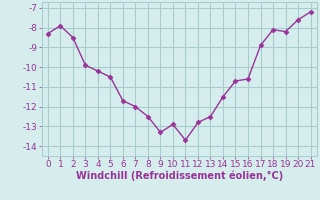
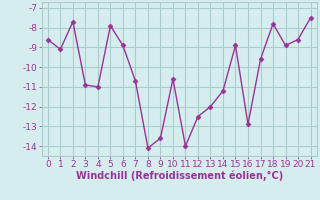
0: -8.3 -> -8.6
1: -7.9 -> -9.1
2: -8.5 -> -7.7
3: -9.9 -> -10.9
4: -10.2 -> -11.0
5: -10.5 -> -7.9
6: -11.7 -> -8.9
7: -12.0 -> -10.7
8: -12.5 -> -14.1
9: -13.3 -> -13.6
10: -12.9 -> -10.6
11: -13.7 -> -14.0
12: -12.8 -> -12.5
13: -12.5 -> -12.0
14: -11.5 -> -11.2
15: -10.7 -> -8.9
16: -10.6 -> -12.9
17: -8.9 -> -9.6
18: -8.1 -> -7.8
19: -8.2 -> -8.9
20: -7.6 -> -8.6
21: -7.2 -> -7.5
